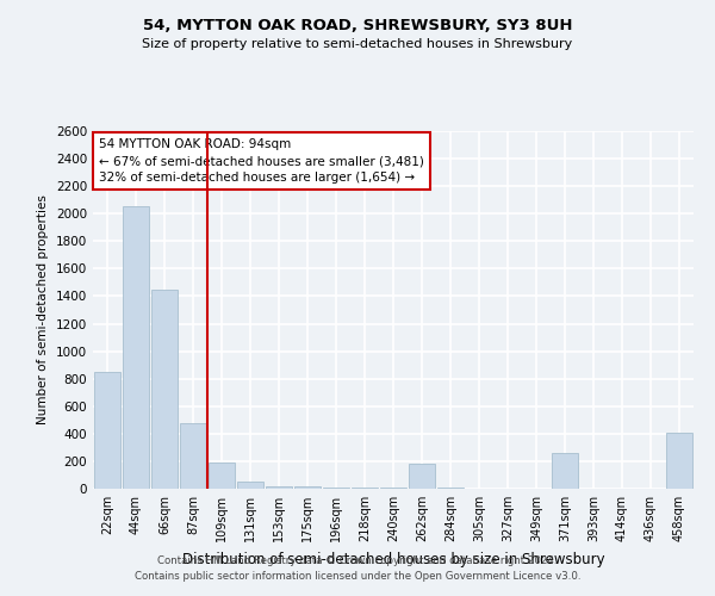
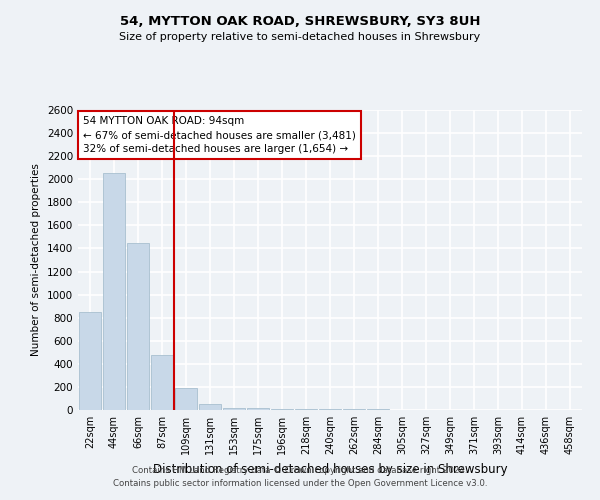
262sqm: 180 -> 10
371sqm: 260 -> 0
458sqm: 410 -> 0
